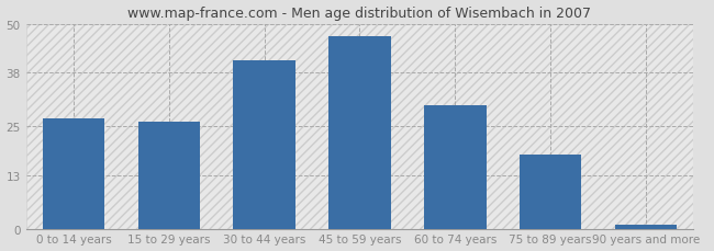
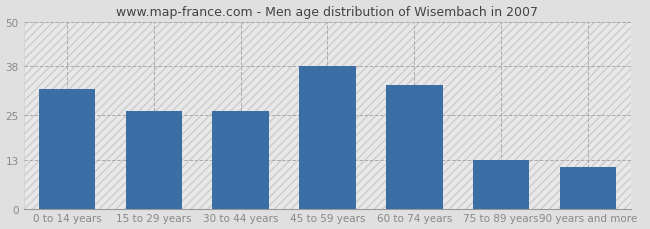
0 to 14 years: 27 -> 32
30 to 44 years: 41 -> 26
45 to 59 years: 47 -> 38
60 to 74 years: 30 -> 33
75 to 89 years: 18 -> 13
90 years and more: 1 -> 11
